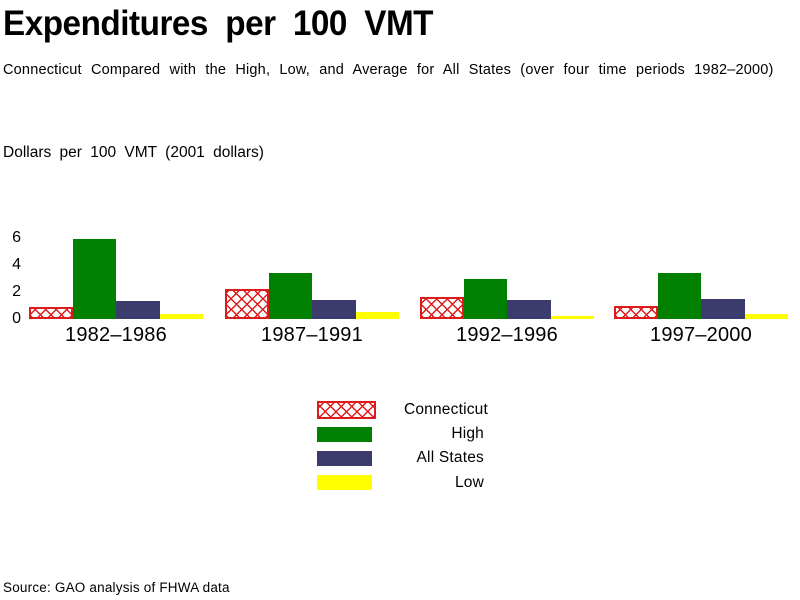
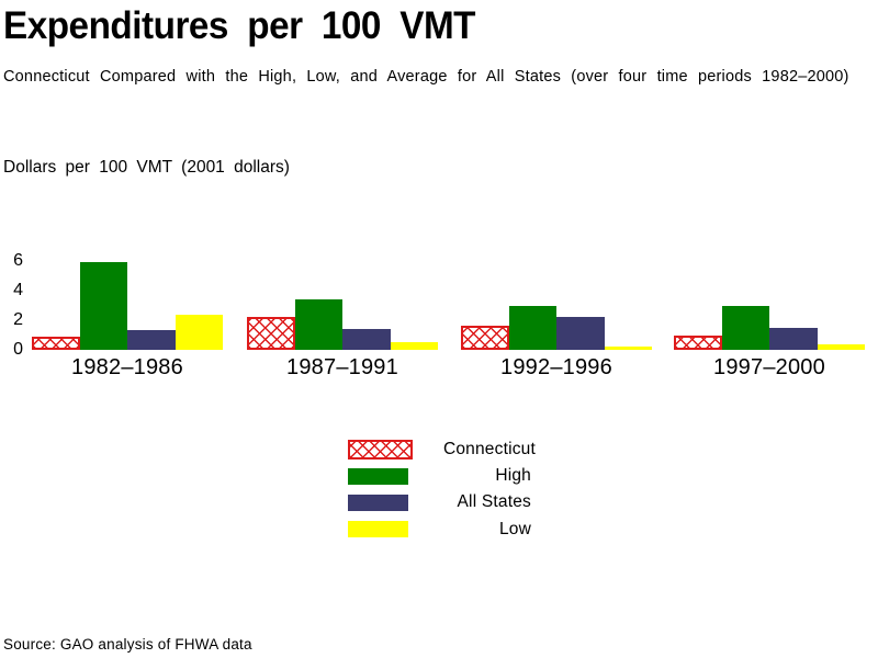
Low/1982–1986: 0.4 -> 2.4
All States/1992–1996: 1.4 -> 2.2
High/1997–2000: 3.4 -> 3.0
